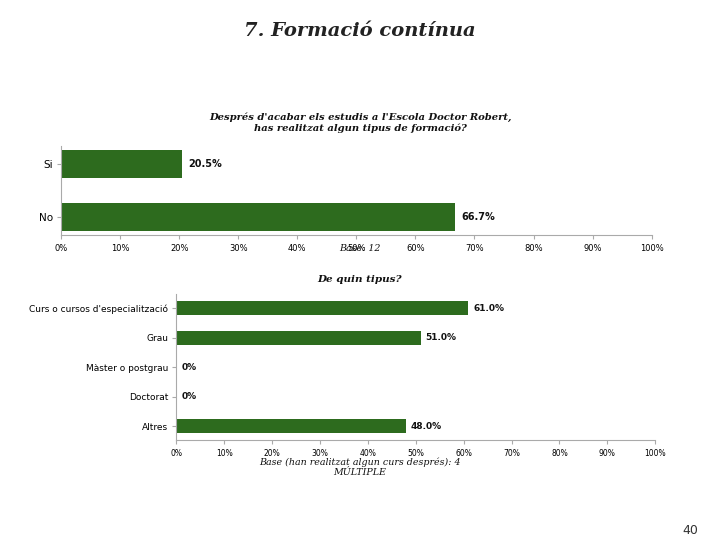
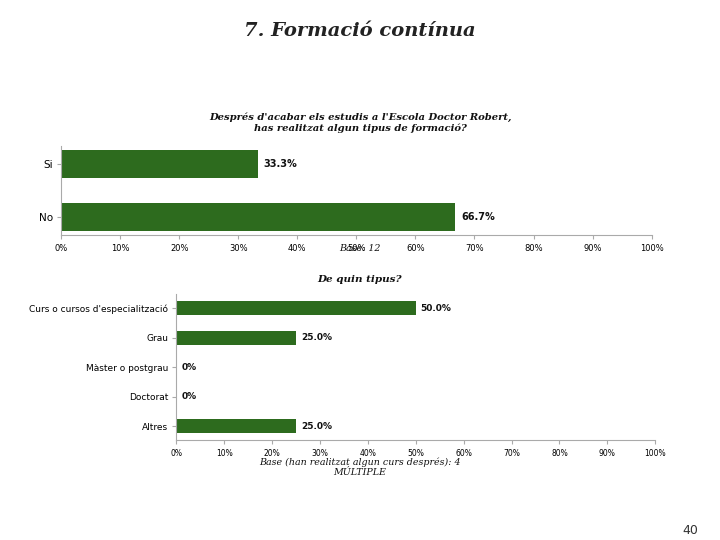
Si: 20.5% -> 33.3%
Curs o cursos d'especialització: 61.0% -> 50.0%
Grau: 51.0% -> 25.0%
Altres: 48.0% -> 25.0%
